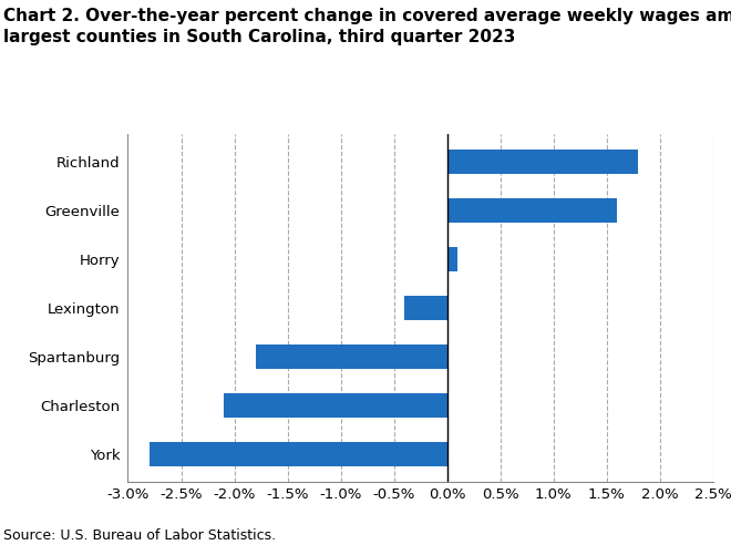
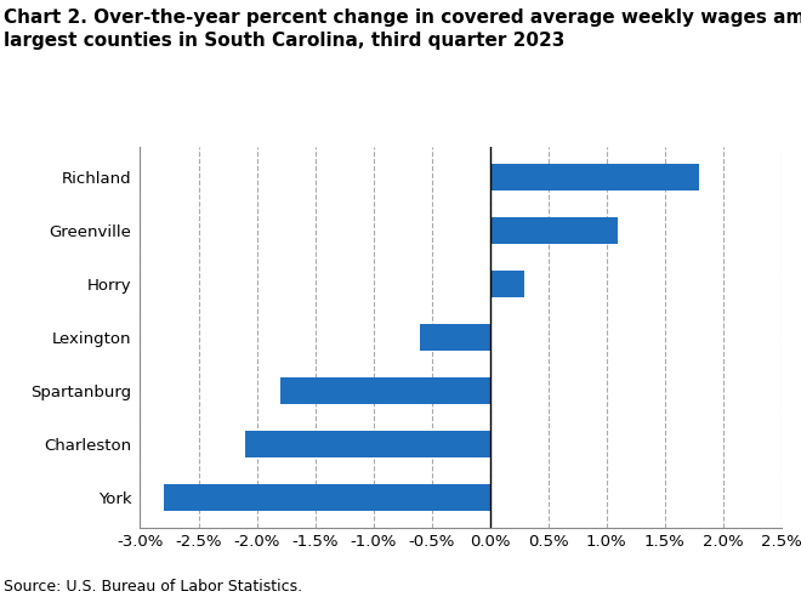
Greenville: 1.6% -> 1.1%
Horry: 0.1% -> 0.3%
Lexington: -0.4% -> -0.6%
